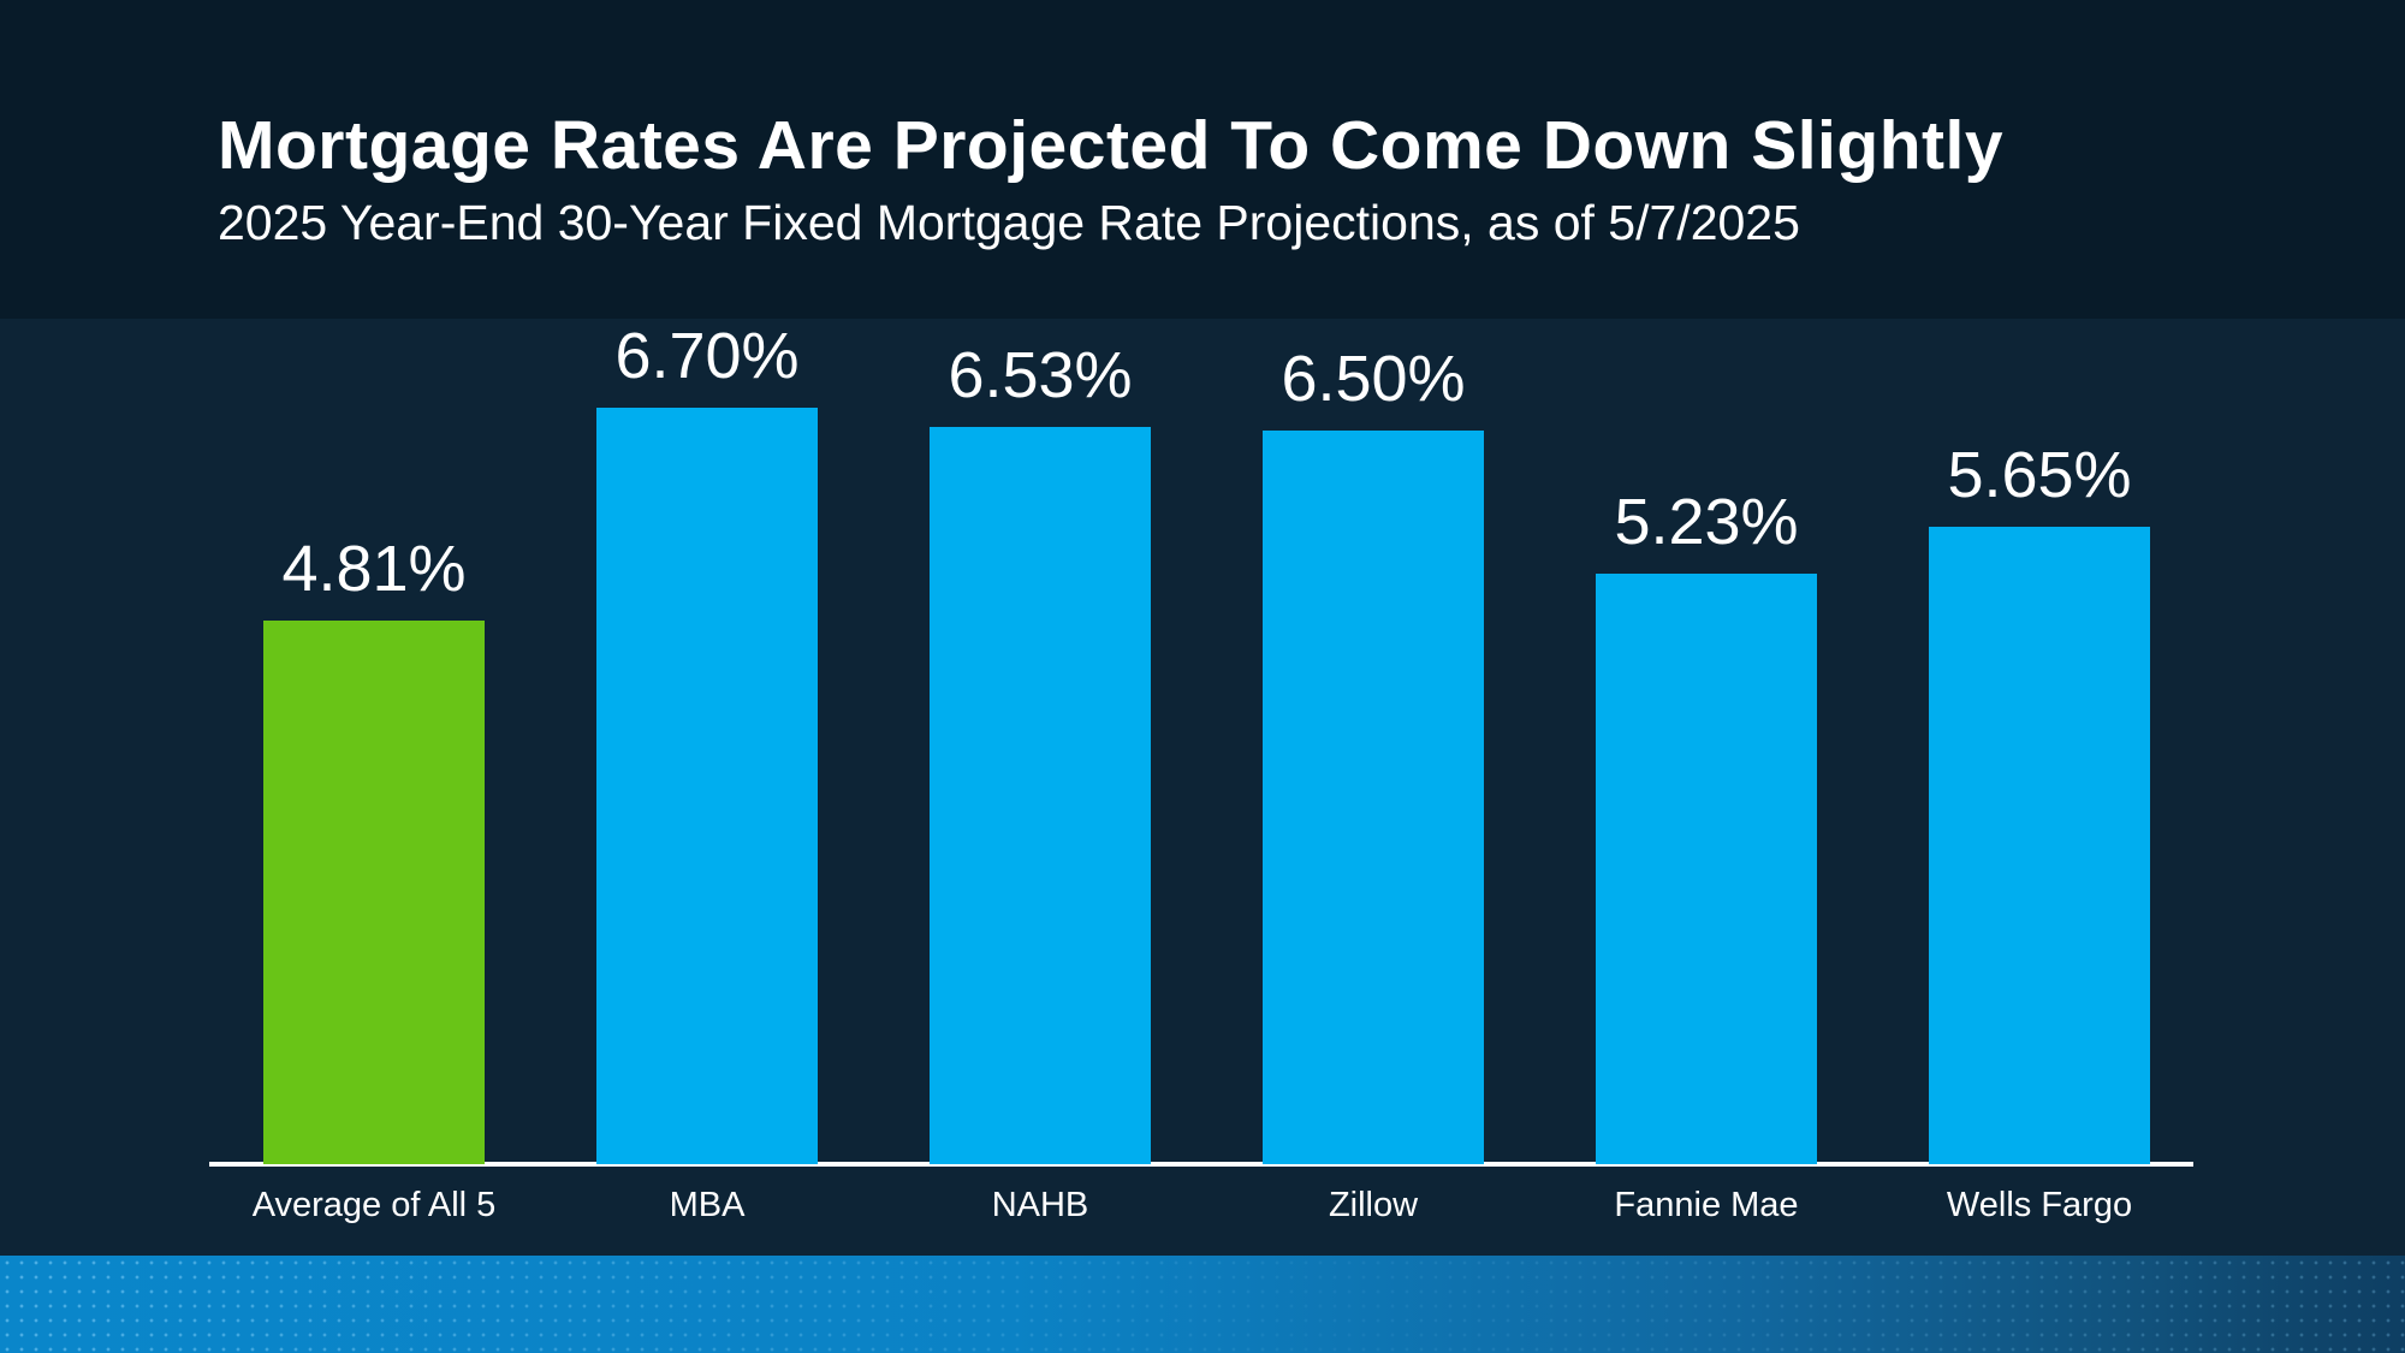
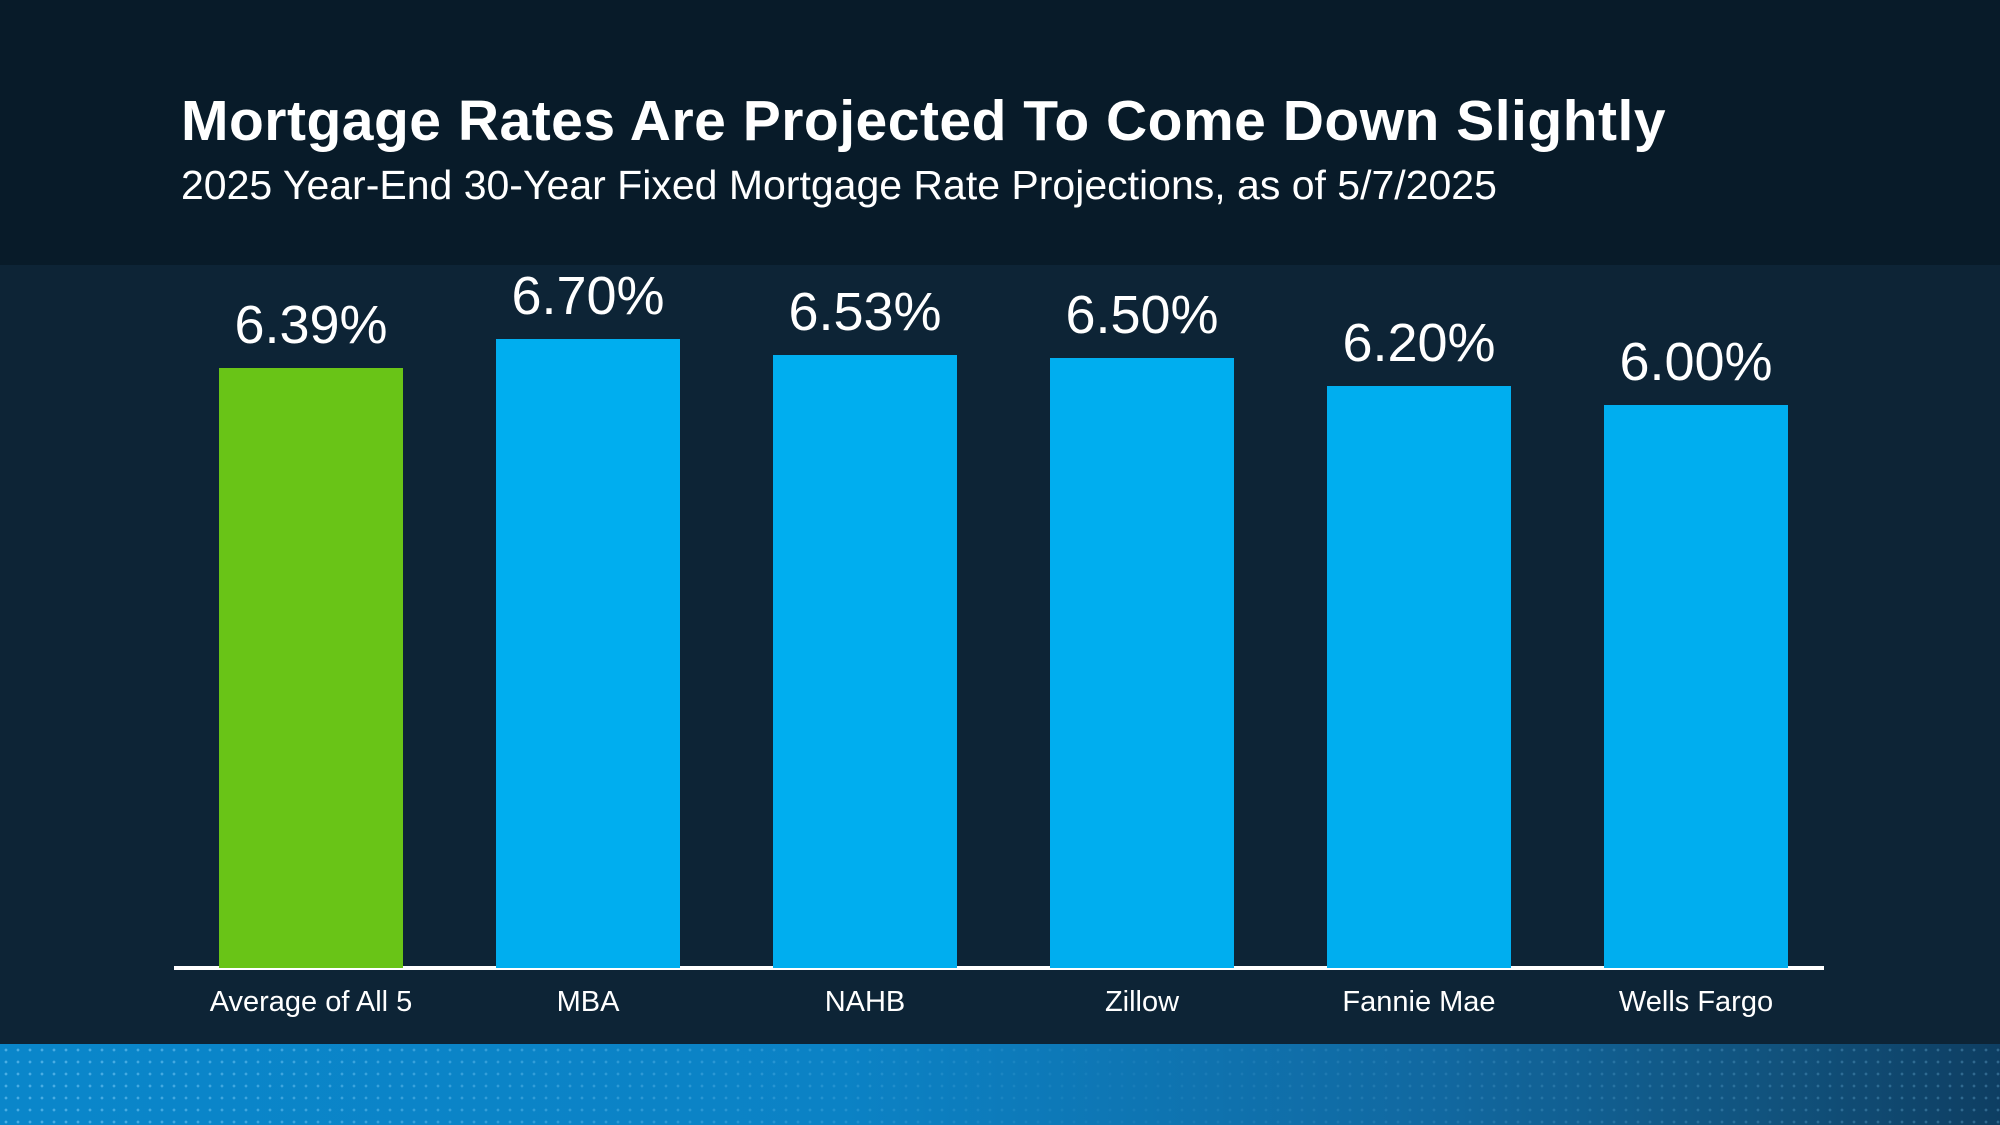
Average of All 5: 4.81% -> 6.39%
Fannie Mae: 5.23% -> 6.20%
Wells Fargo: 5.65% -> 6.00%
